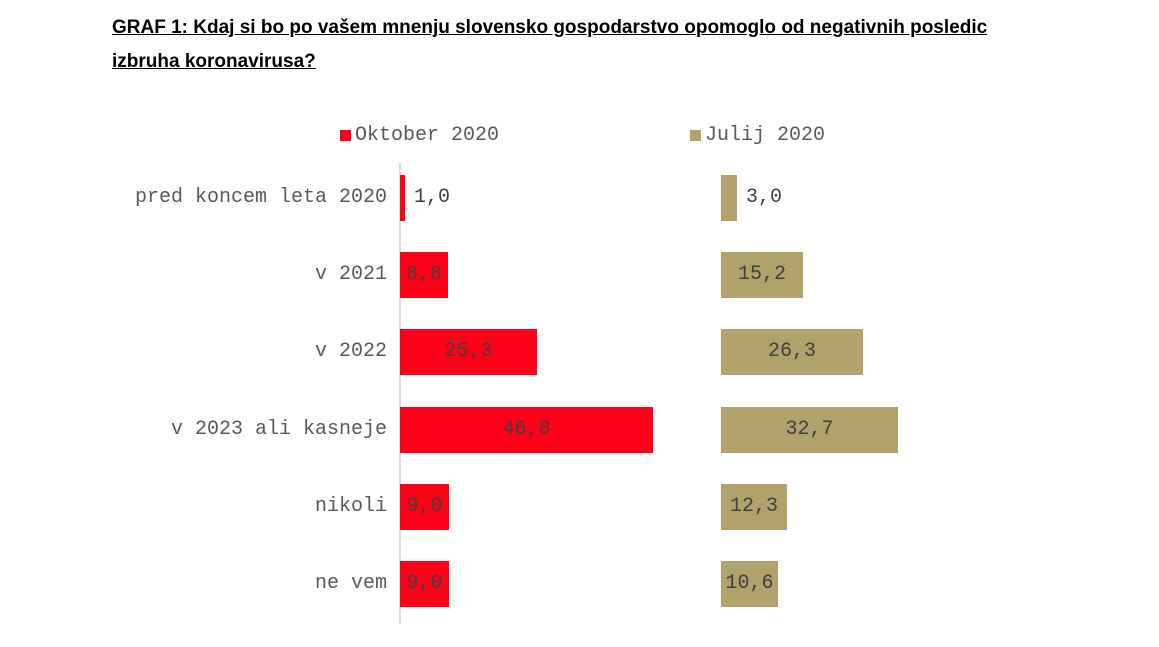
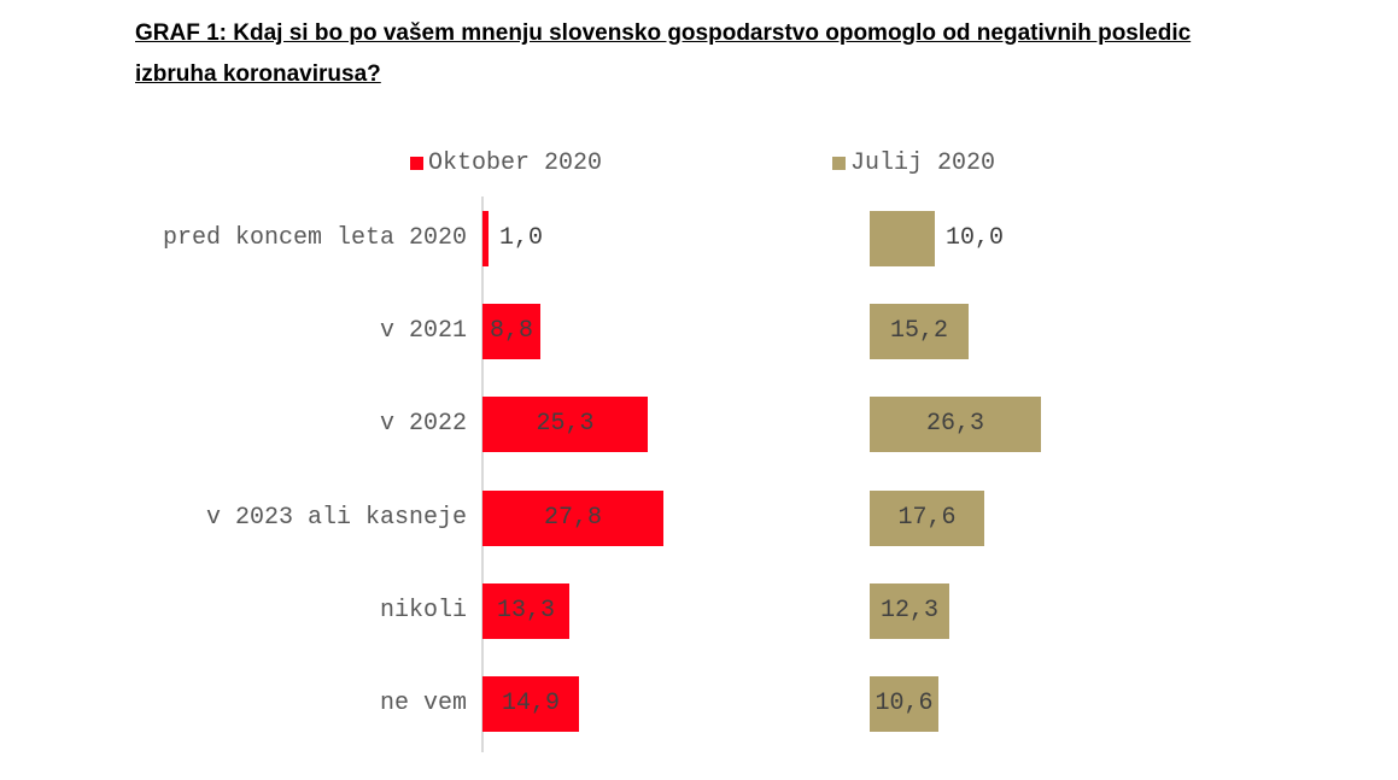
Julij 2020/pred koncem leta 2020: 3,0 -> 10,0
Oktober 2020/v 2023 ali kasneje: 46,8 -> 27,8
Julij 2020/v 2023 ali kasneje: 32,7 -> 17,6
Oktober 2020/nikoli: 9,0 -> 13,3
Oktober 2020/ne vem: 9,0 -> 14,9
